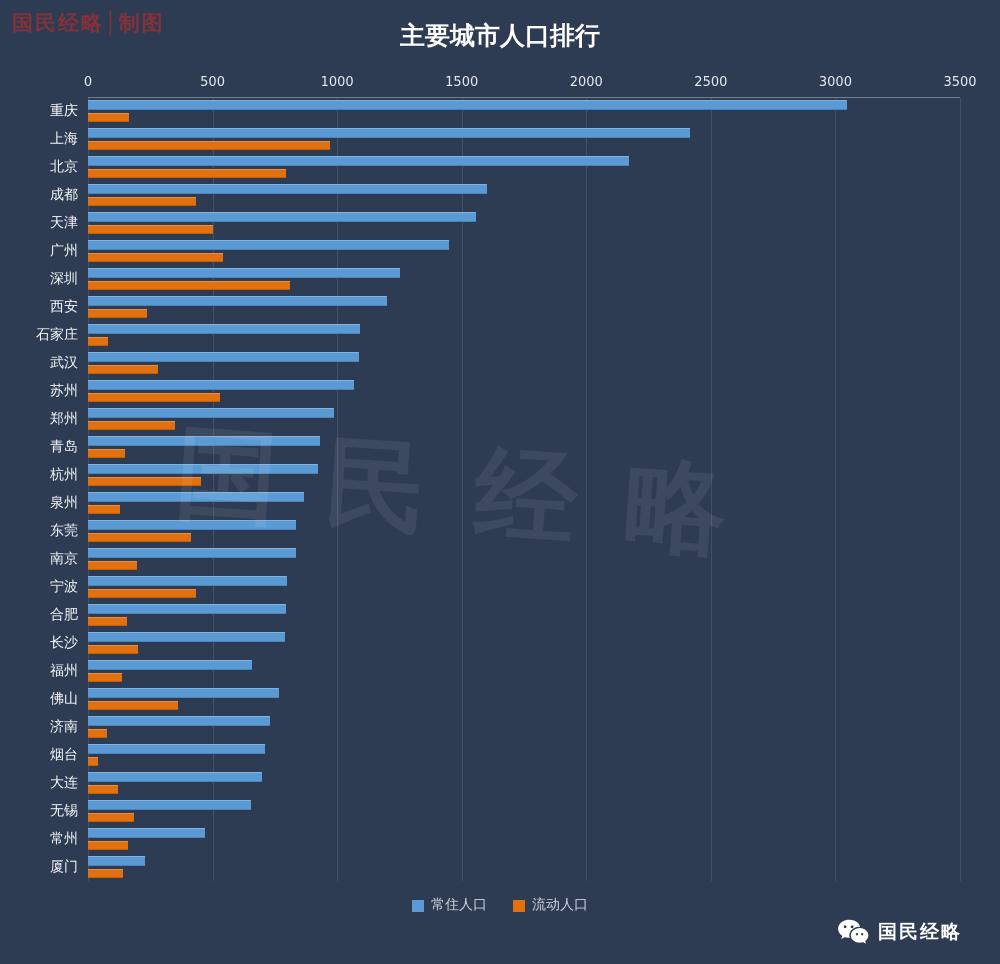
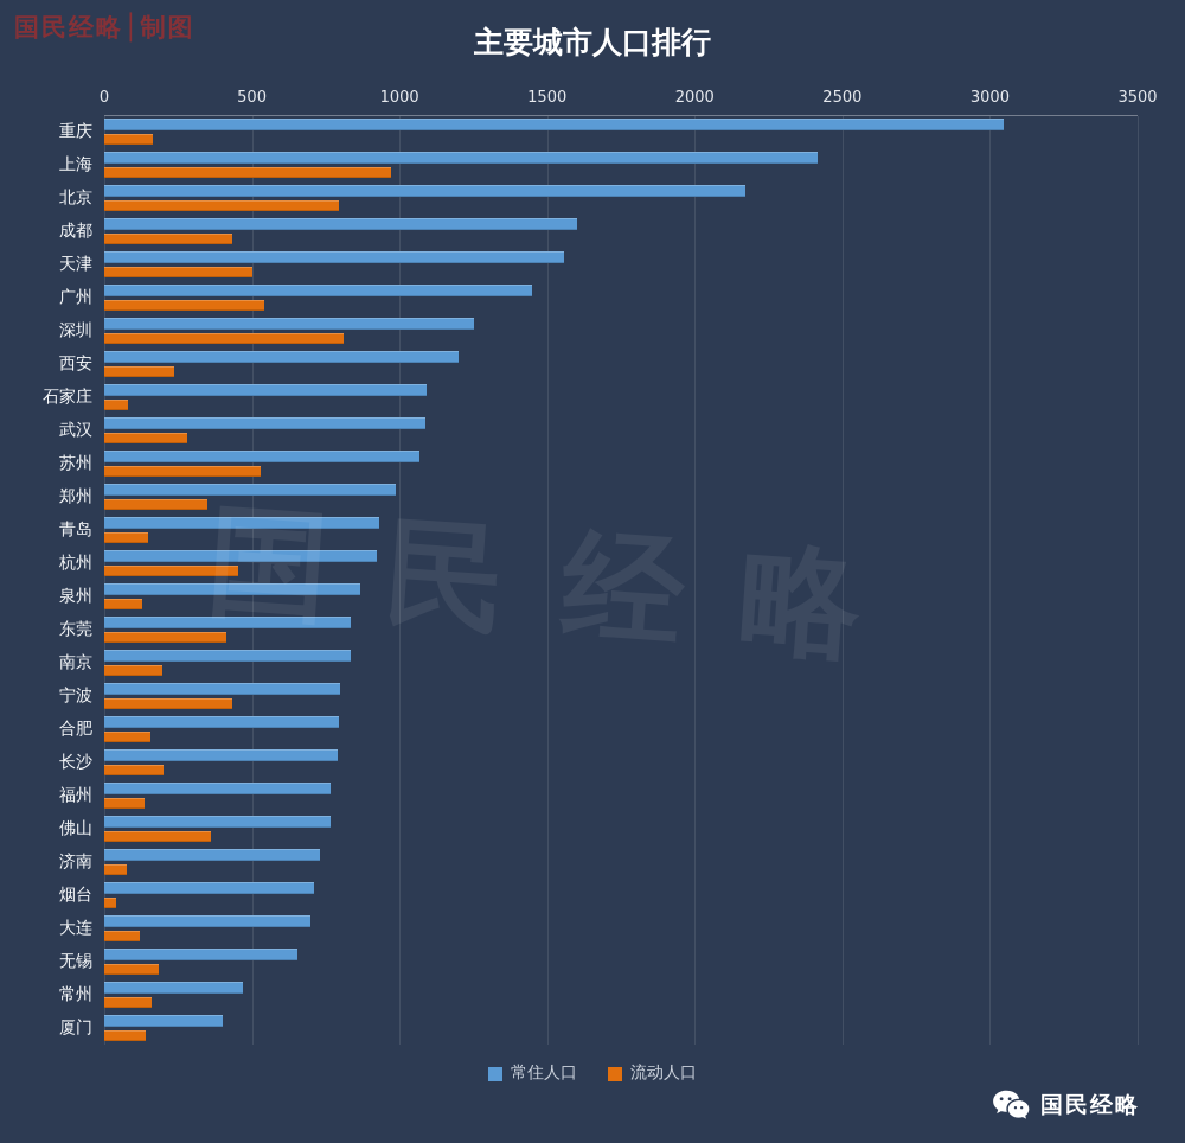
常住人口/福州: 660 -> 770
常住人口/厦门: 230 -> 400
